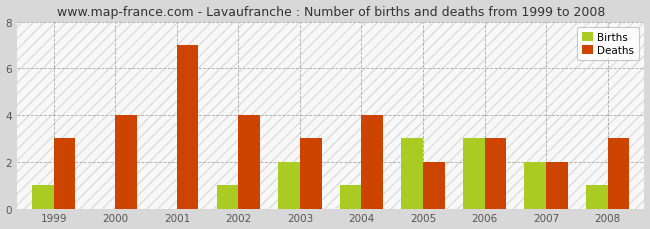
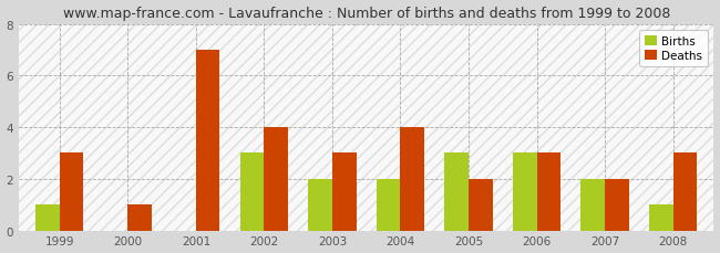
Deaths/2000: 4 -> 1
Births/2002: 1 -> 3
Births/2004: 1 -> 2
